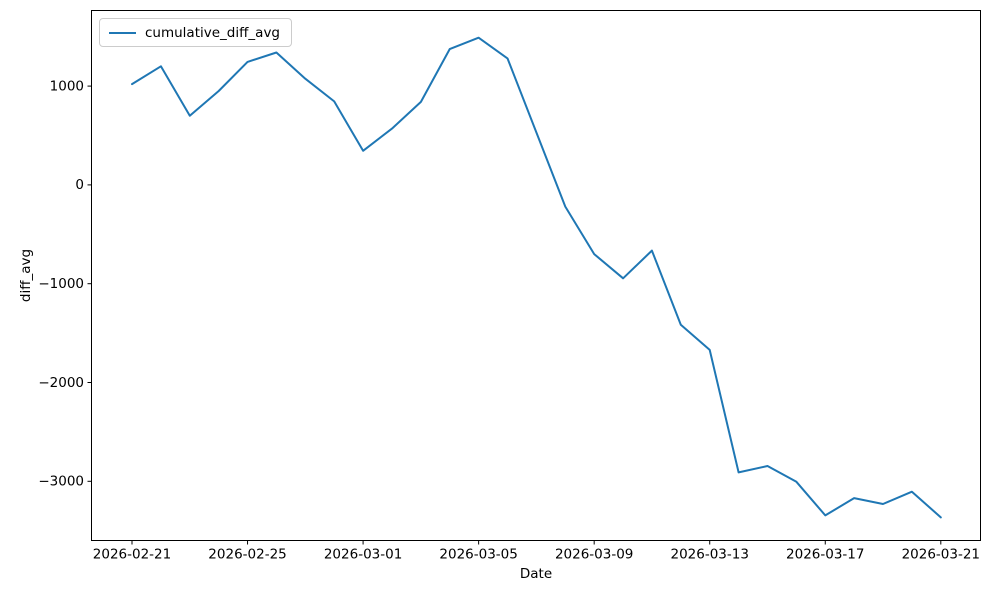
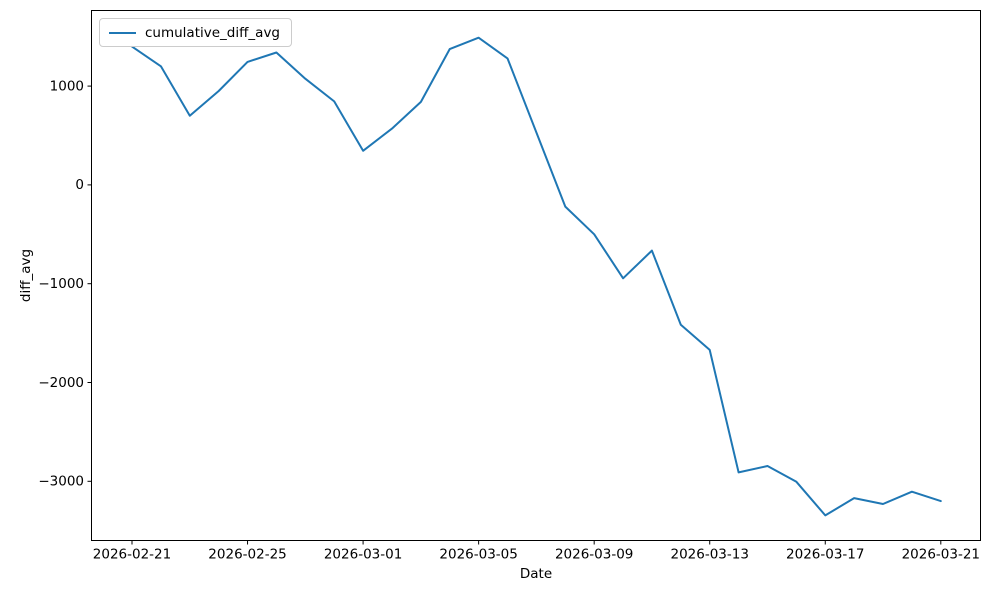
2026-02-21: 1000 -> 1400
2026-03-09: -700 -> -500
2026-03-21: -3400 -> -3200
